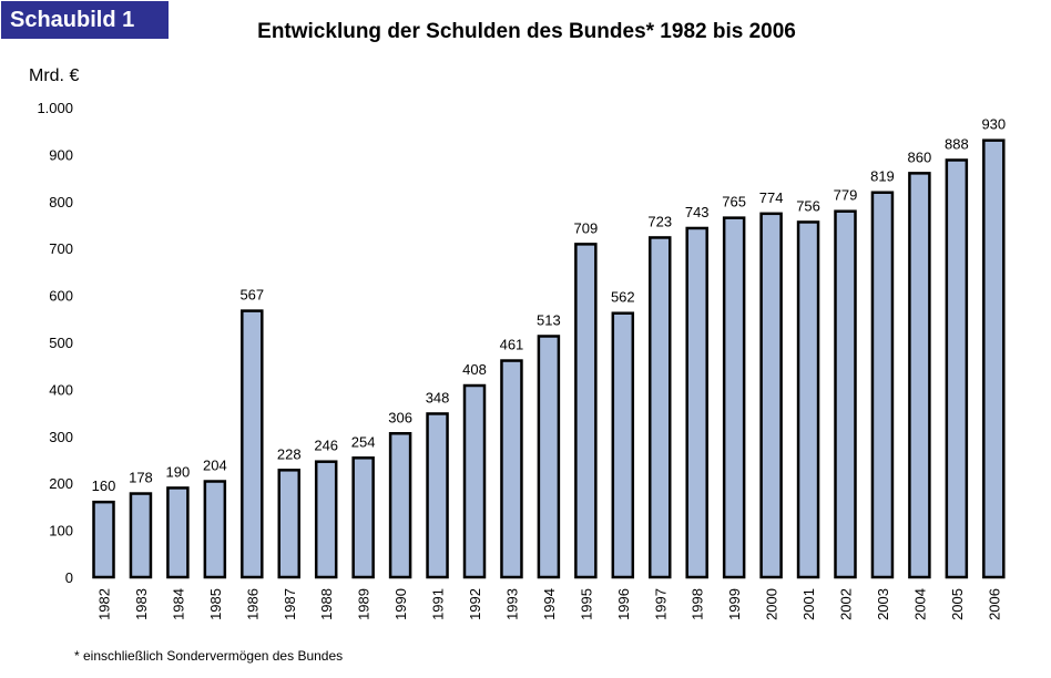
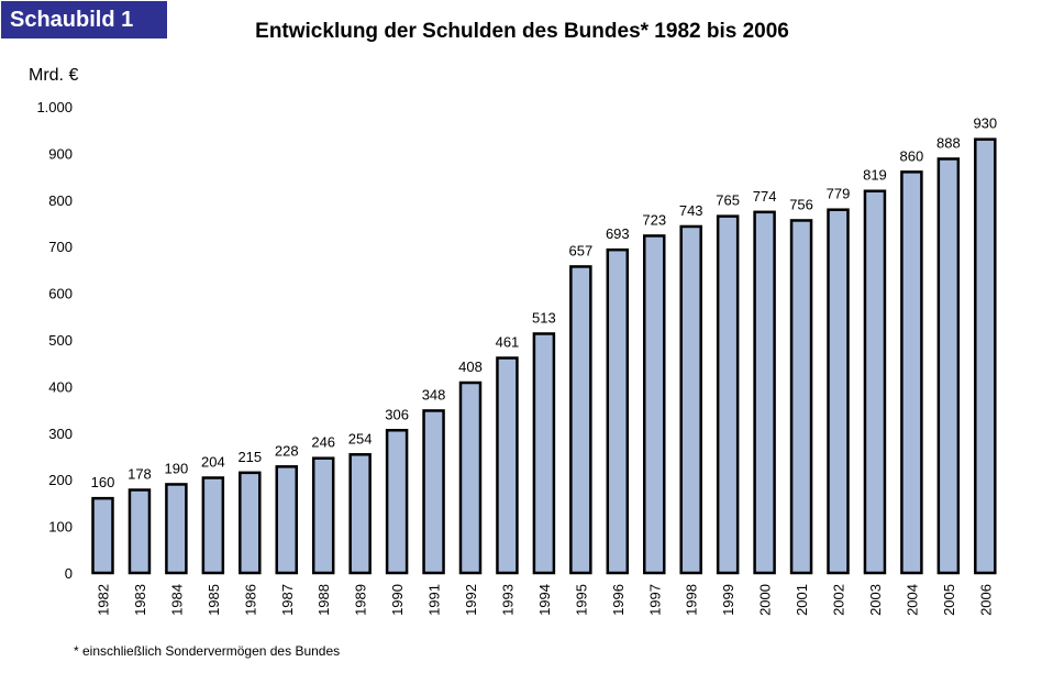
1986: 567 -> 215
1995: 709 -> 657
1996: 562 -> 693
